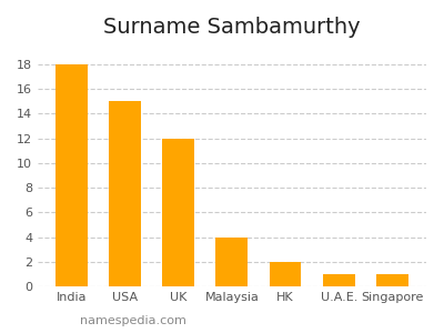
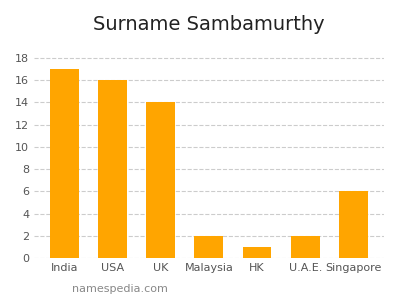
India: 18 -> 17
USA: 15 -> 16
UK: 12 -> 14
Malaysia: 4 -> 2
HK: 2 -> 1
U.A.E.: 1 -> 2
Singapore: 1 -> 6
